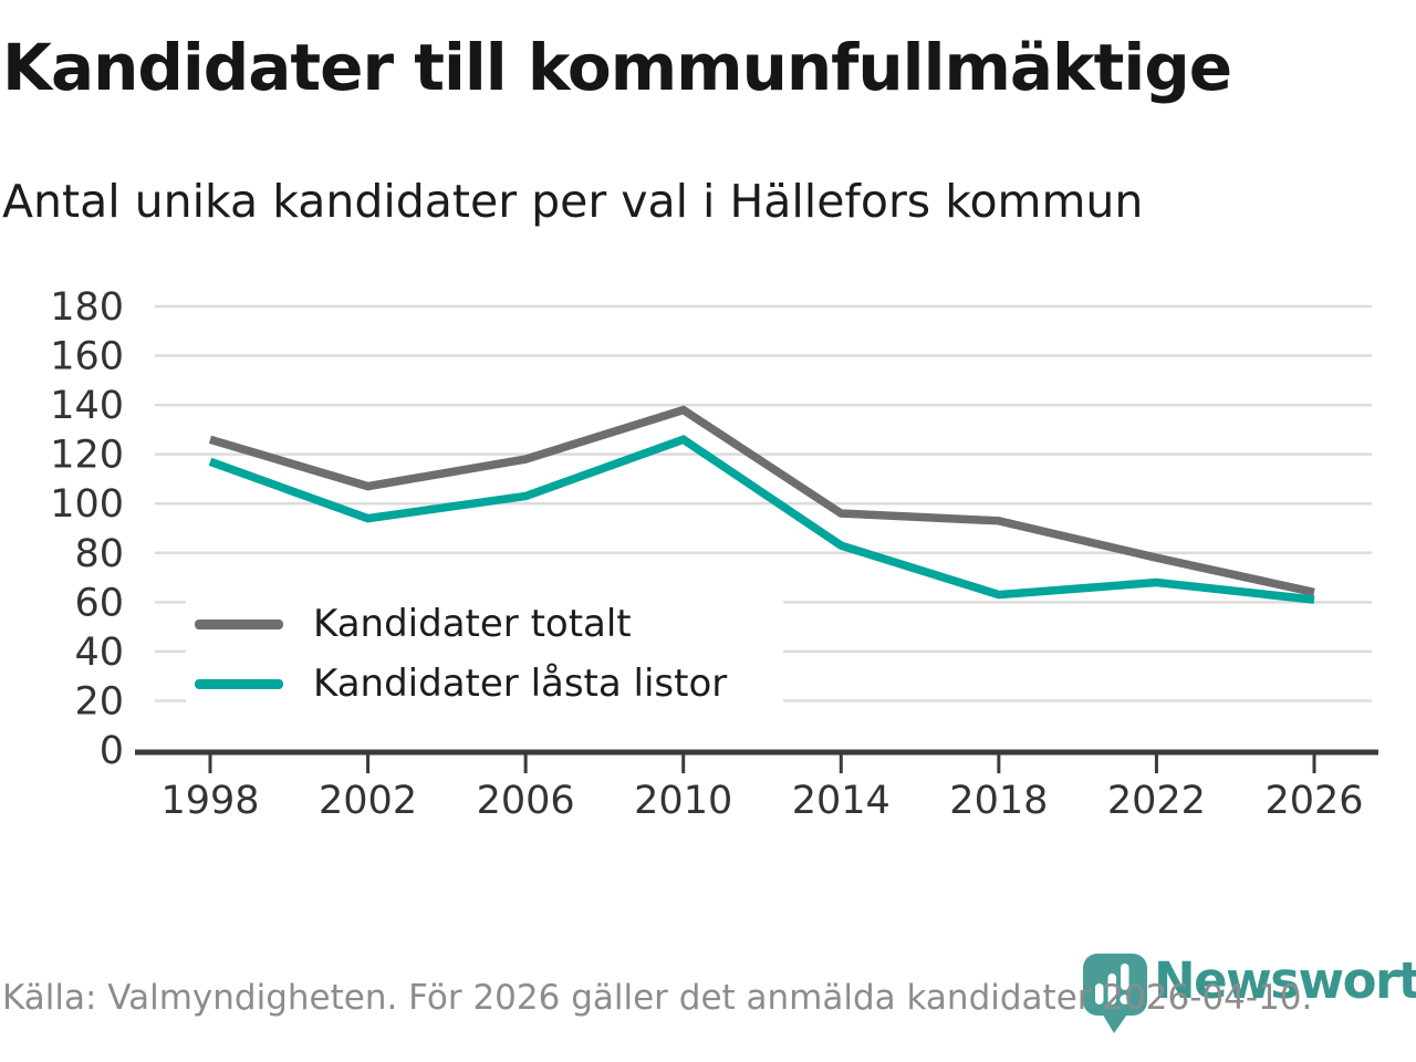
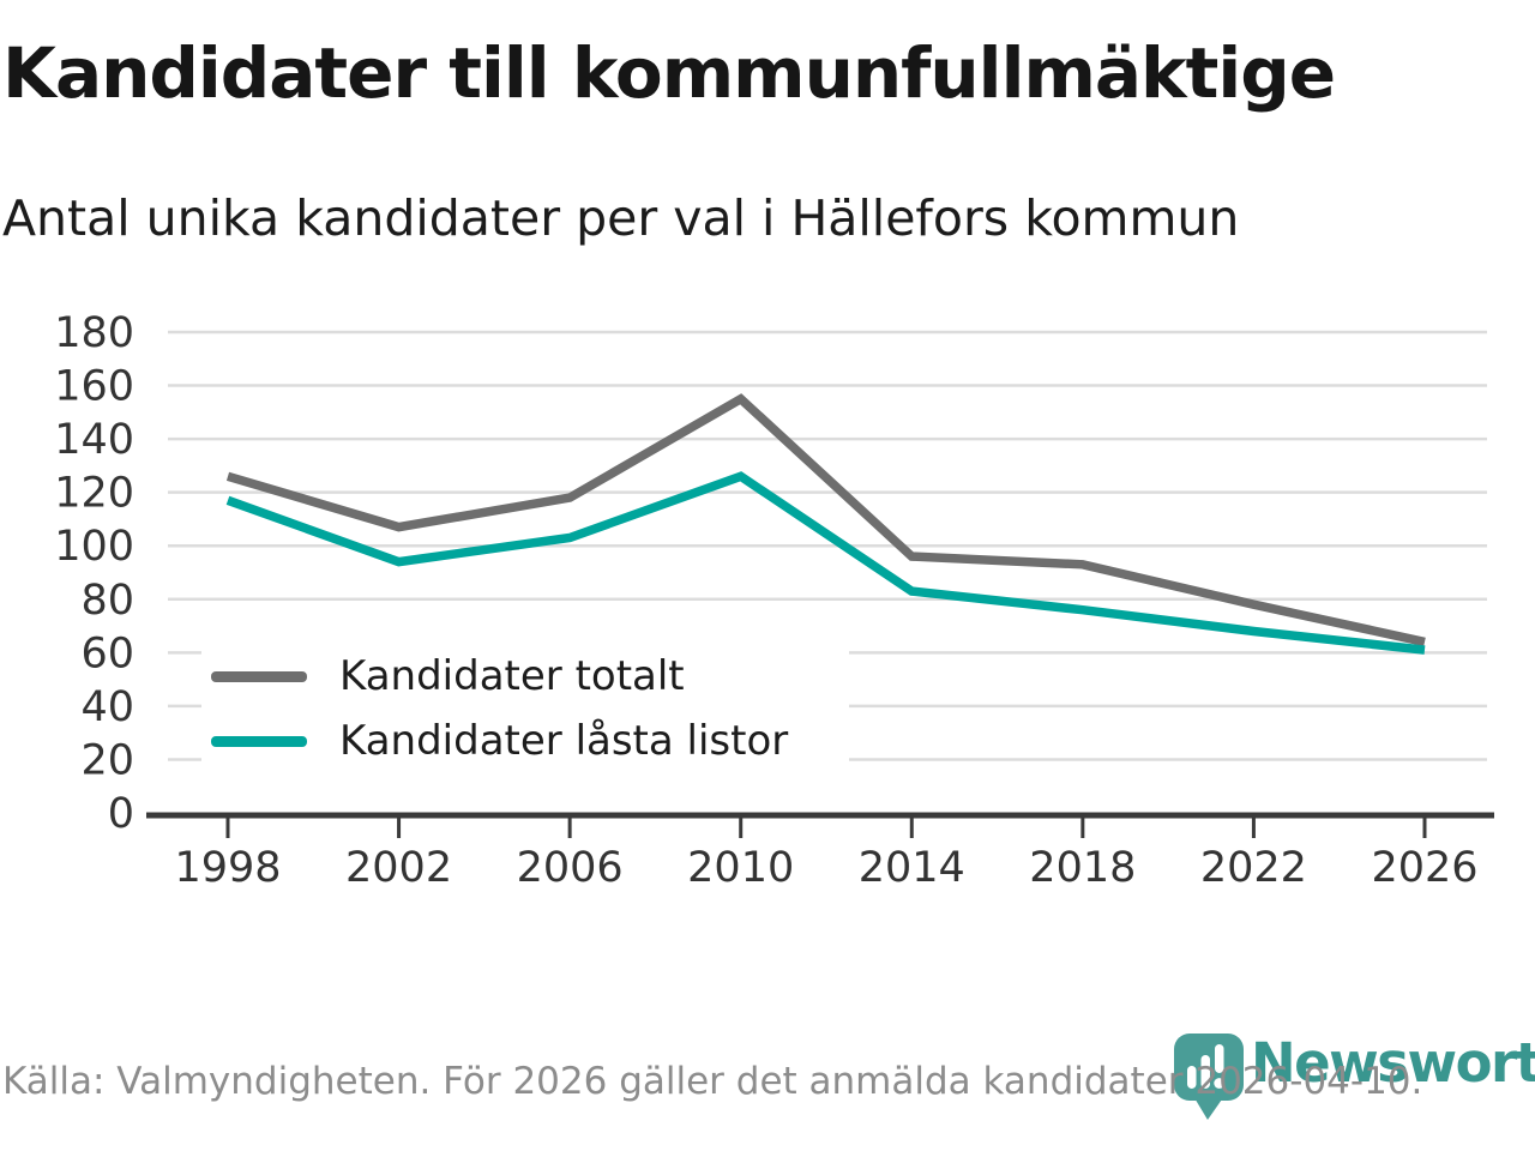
Kandidater totalt/2010: 138 -> 155
Kandidater låsta listor/2018: 63 -> 76
